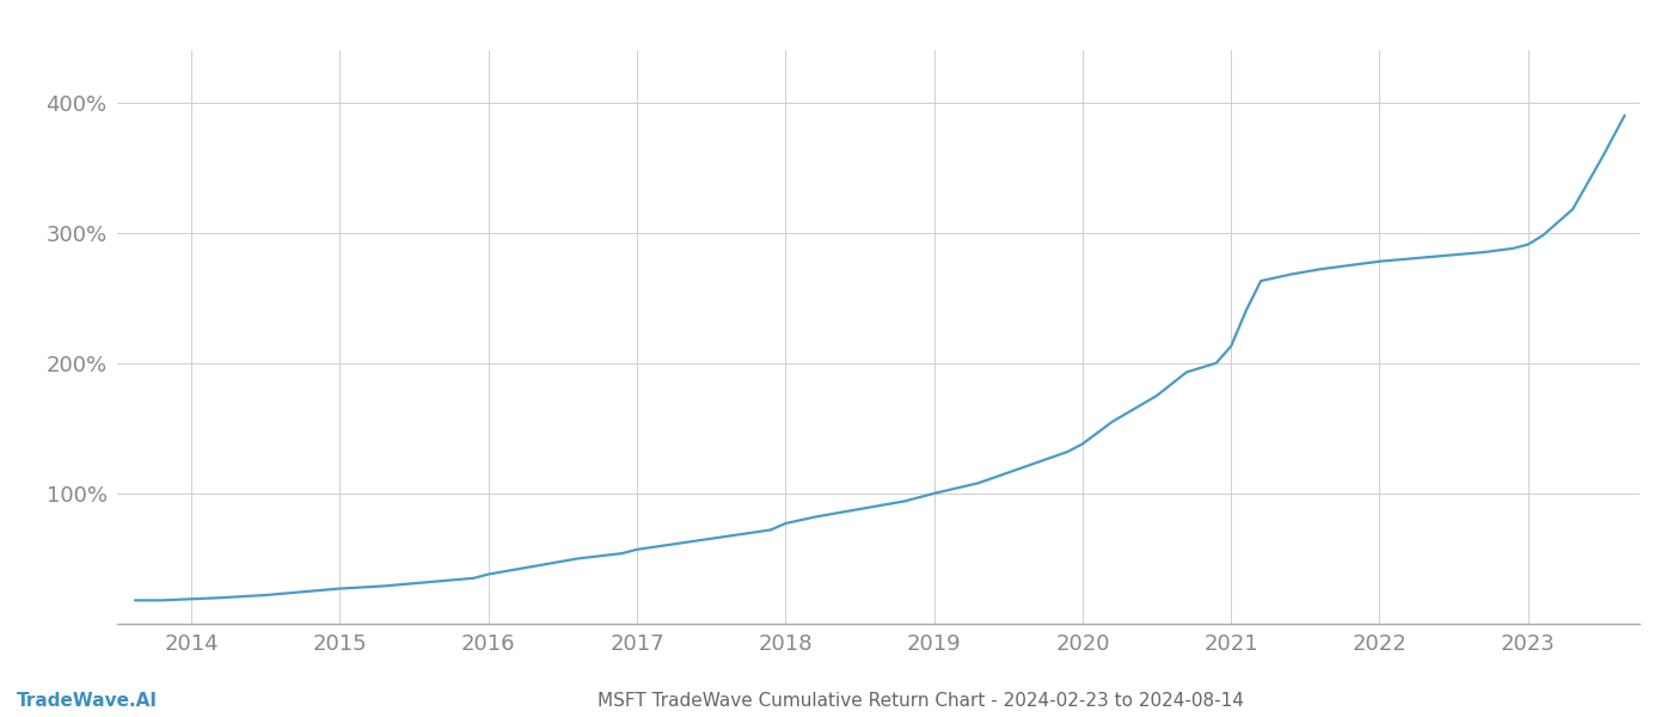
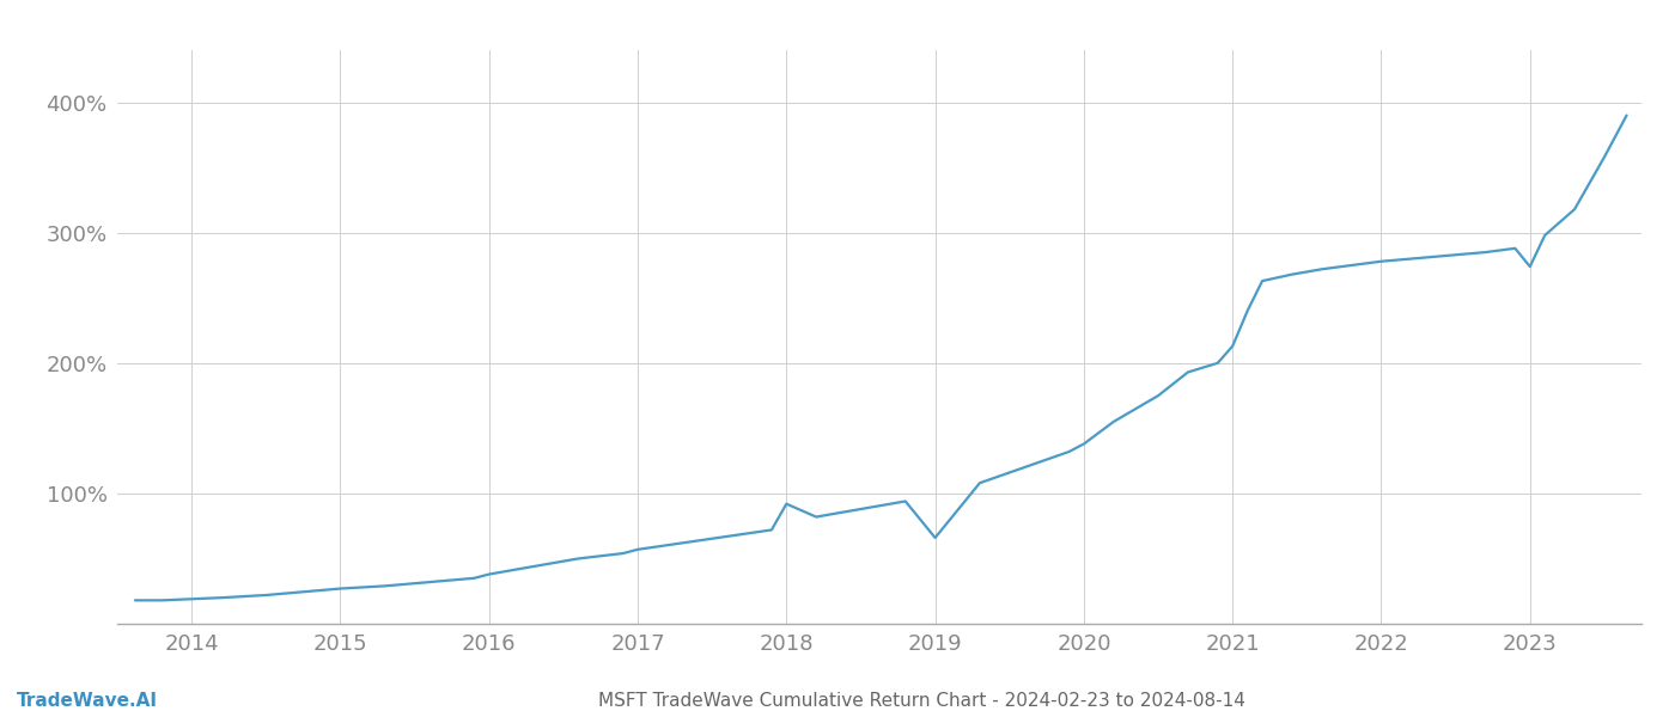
2018: 77% -> 92%
2019: 100% -> 66%
2023: 291% -> 274%
